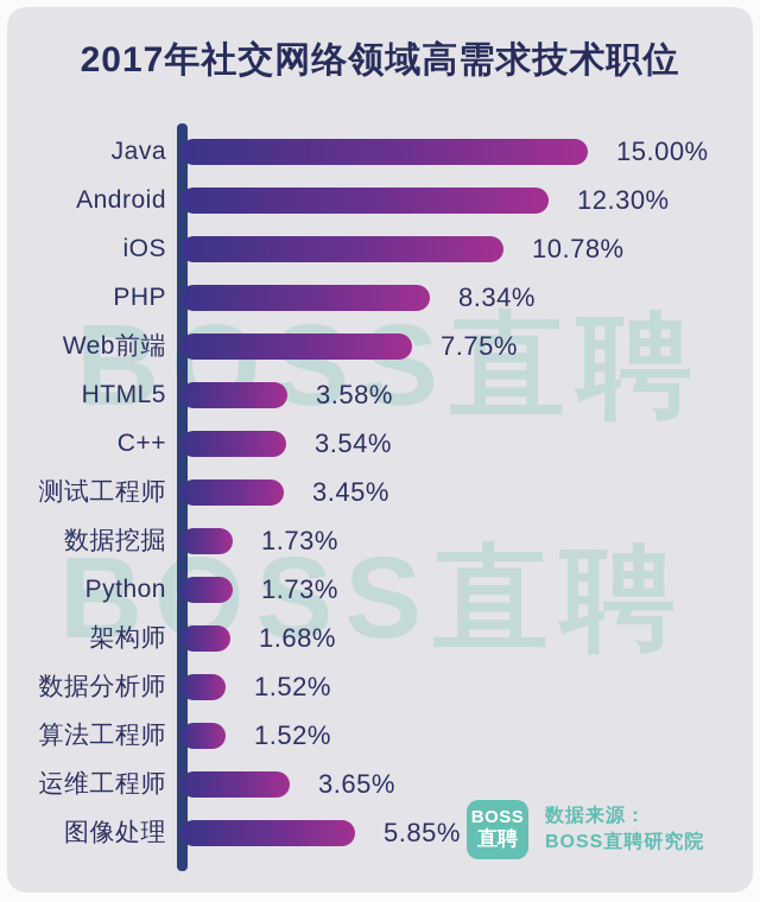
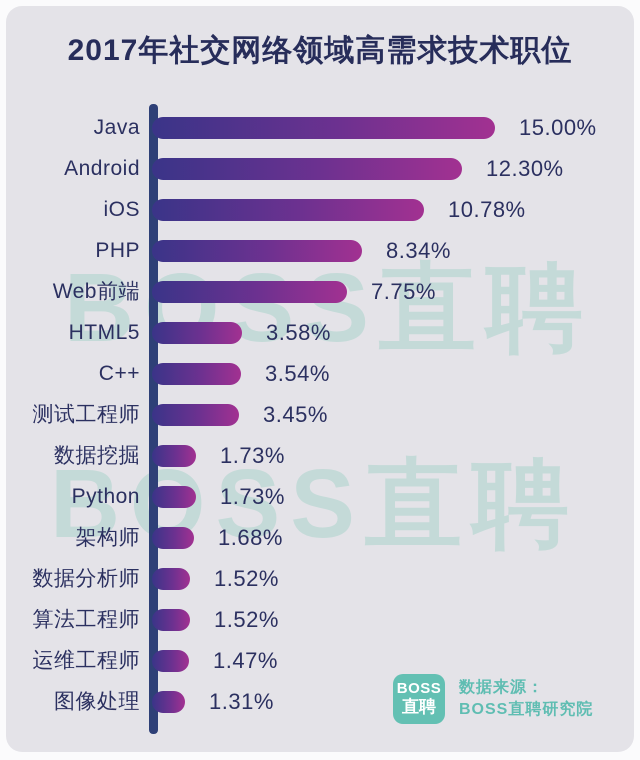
运维工程师: 3.65% -> 1.47%
图像处理: 5.85% -> 1.31%
